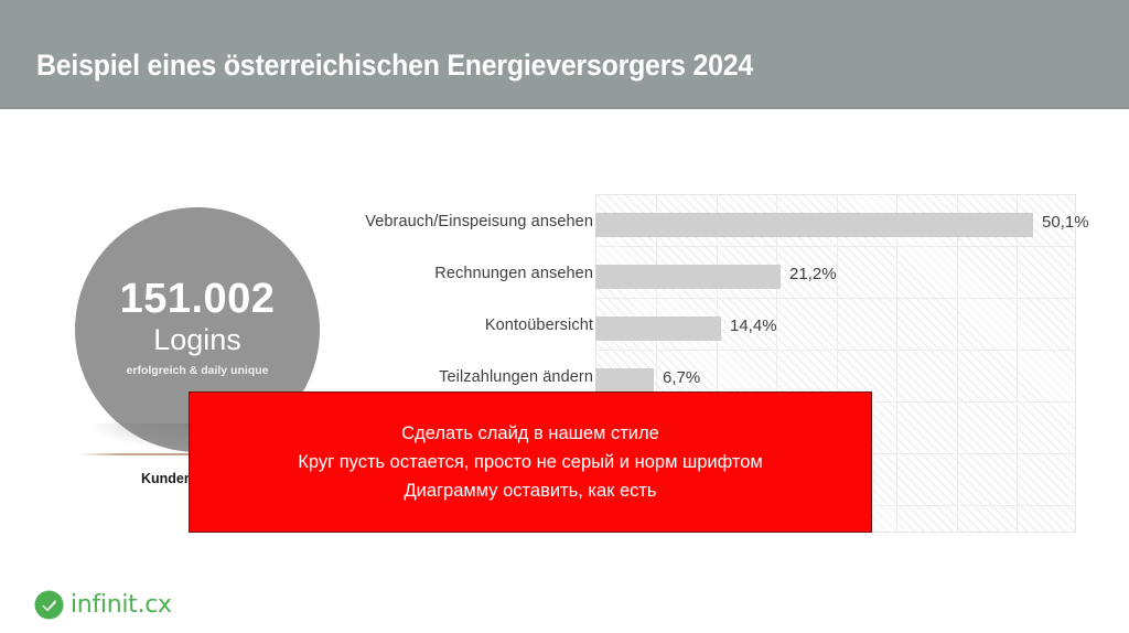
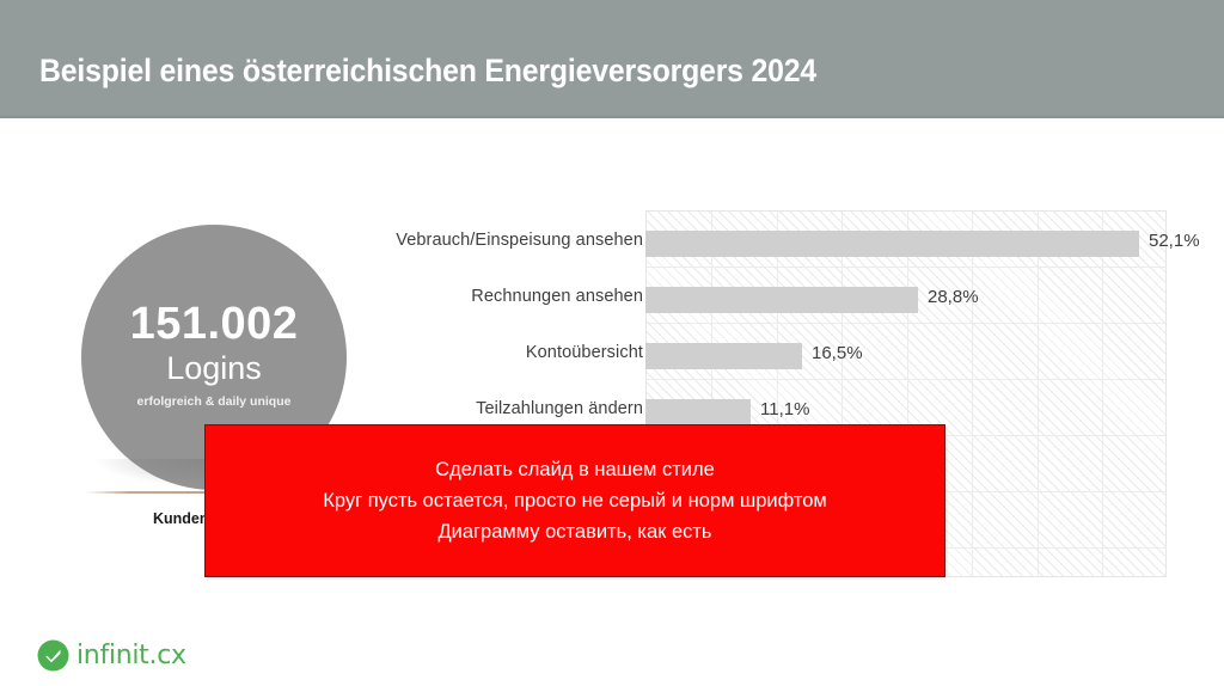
Vebrauch/Einspeisung ansehen: 50,1% -> 52,1%
Rechnungen ansehen: 21,2% -> 28,8%
Kontoübersicht: 14,4% -> 16,5%
Teilzahlungen ändern: 6,7% -> 11,1%
